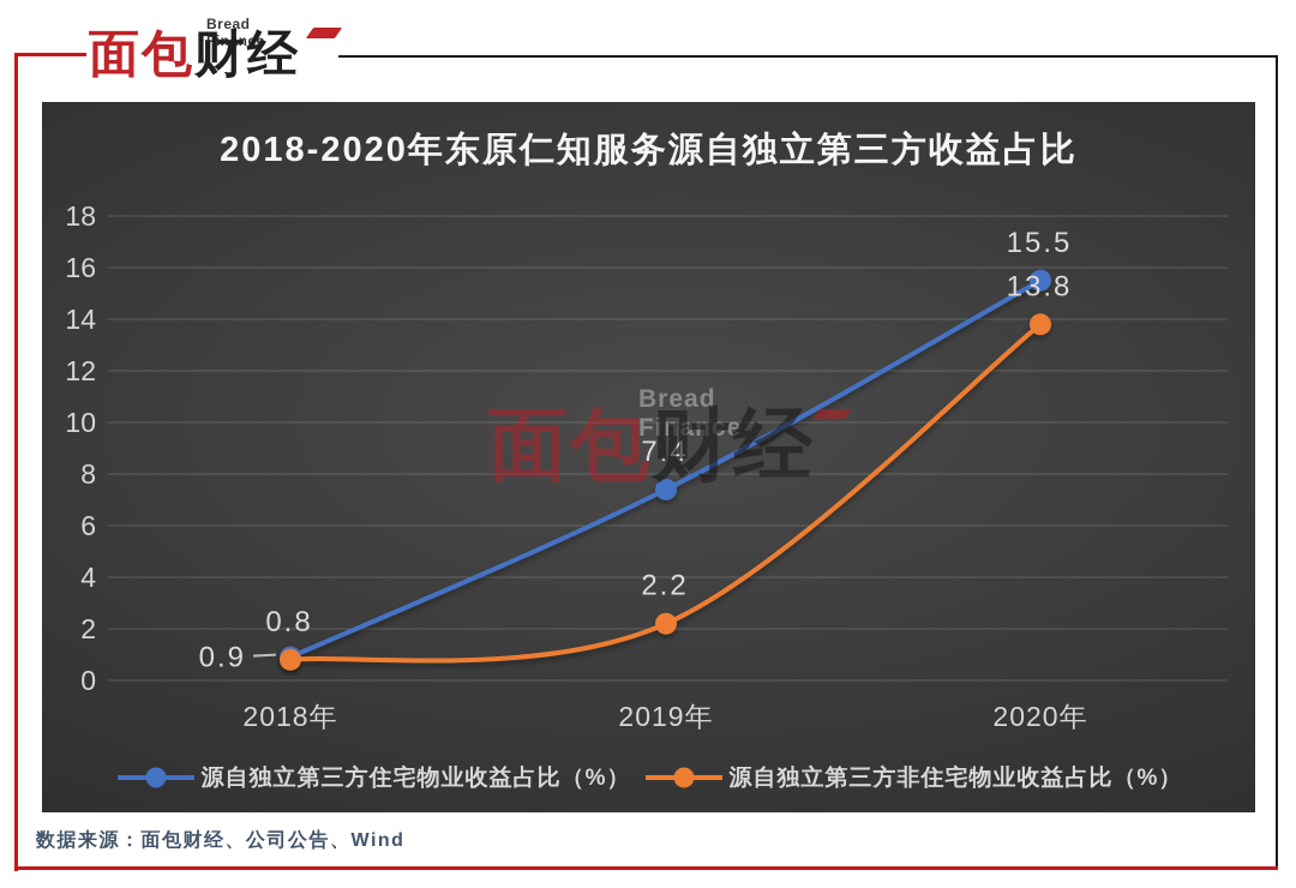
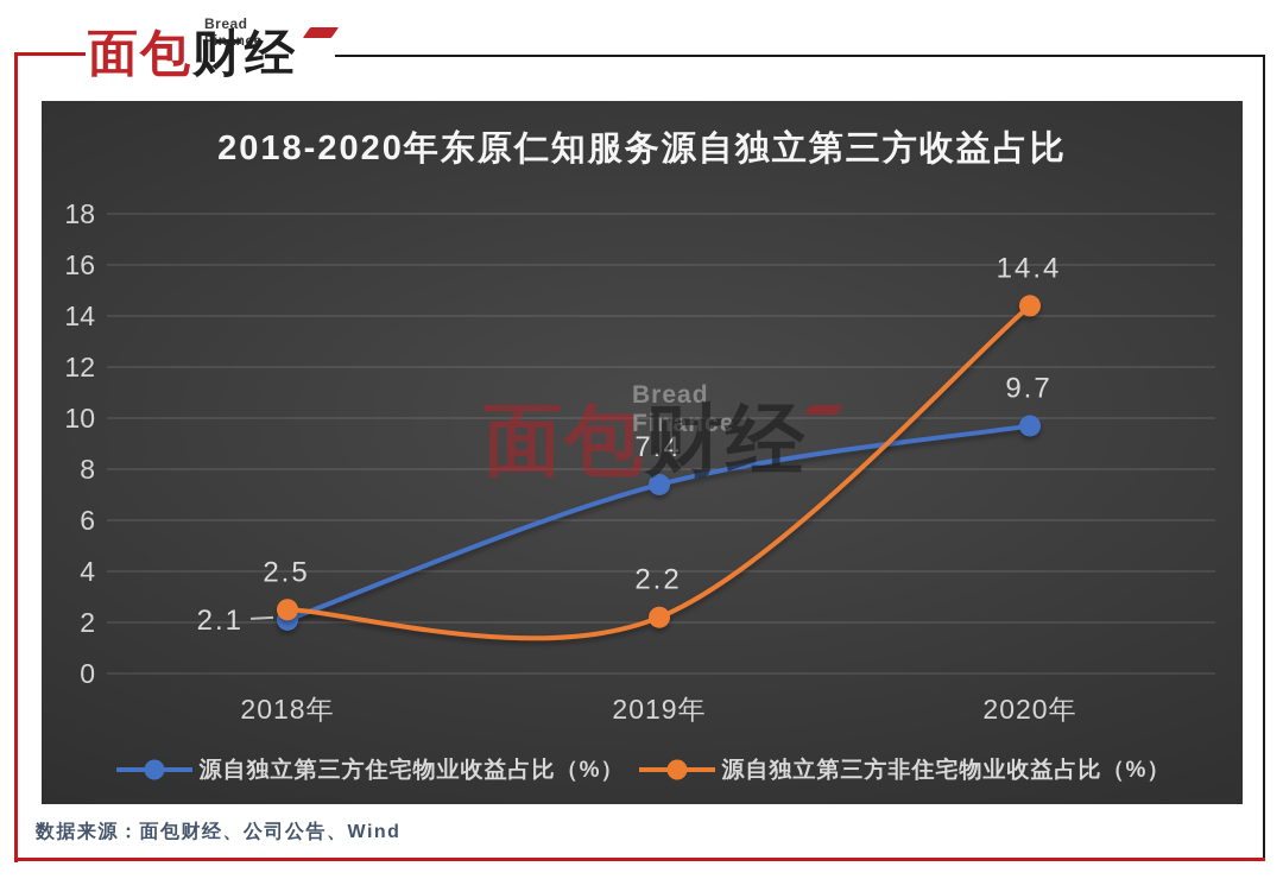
源自独立第三方住宅物业收益占比（%）/2018年: 0.9 -> 2.1
源自独立第三方非住宅物业收益占比（%）/2018年: 0.8 -> 2.5
源自独立第三方住宅物业收益占比（%）/2020年: 15.5 -> 9.7
源自独立第三方非住宅物业收益占比（%）/2020年: 13.8 -> 14.4
